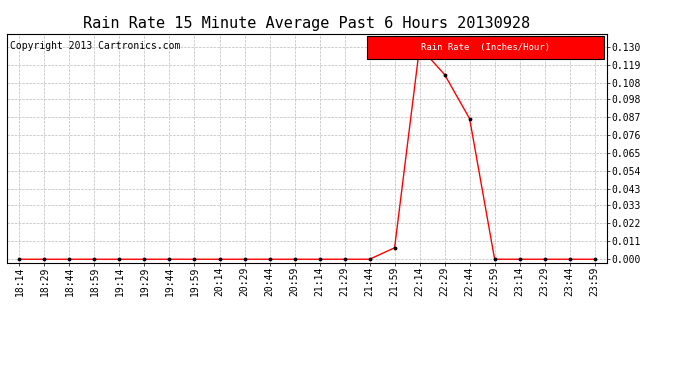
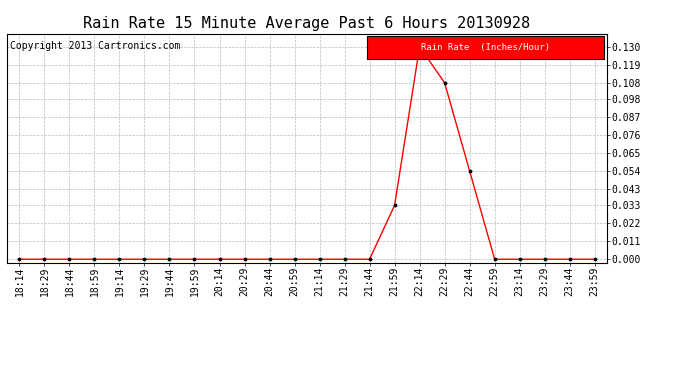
21:59: 0.007 -> 0.033
22:29: 0.113 -> 0.108
22:44: 0.086 -> 0.054
